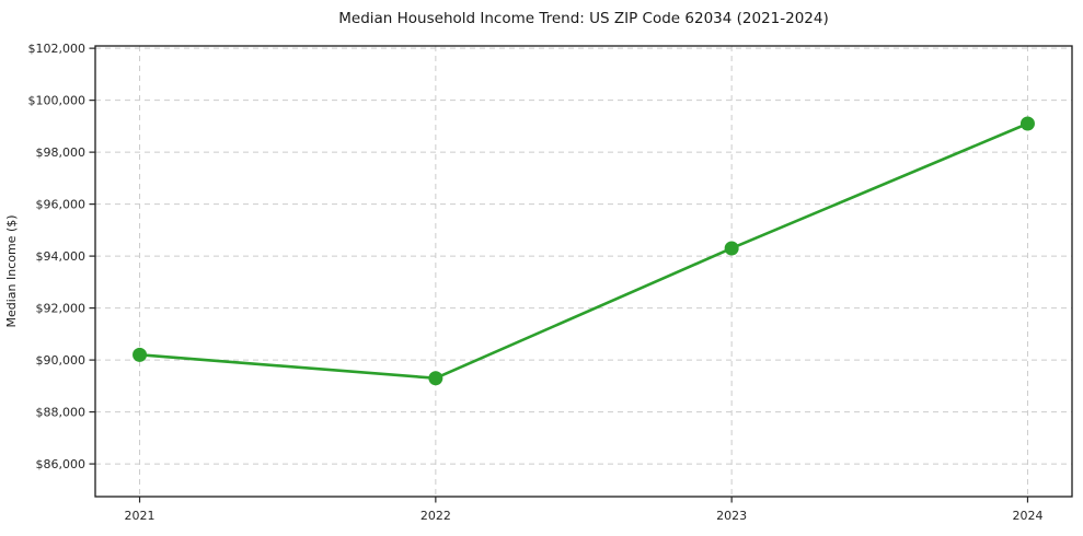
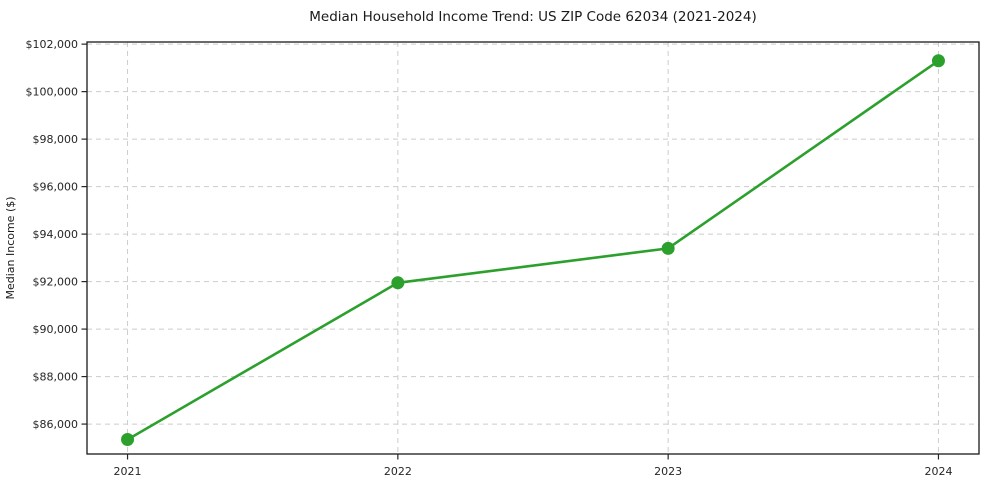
2021: $90200 -> $85400
2022: $89300 -> $92000
2023: $94300 -> $93400
2024: $99100 -> $101300
